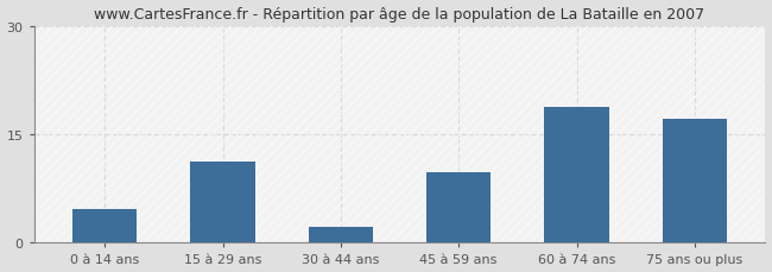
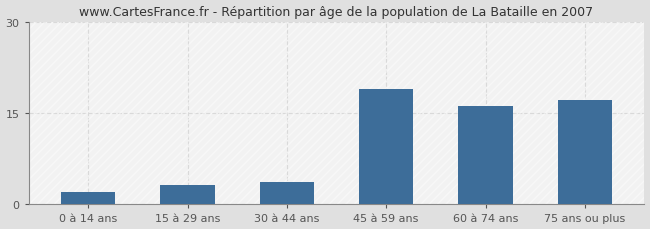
0 à 14 ans: 4.6 -> 2.0
15 à 29 ans: 11.2 -> 3.2
30 à 44 ans: 2.2 -> 3.7
45 à 59 ans: 9.8 -> 19.0
60 à 74 ans: 18.8 -> 16.2
